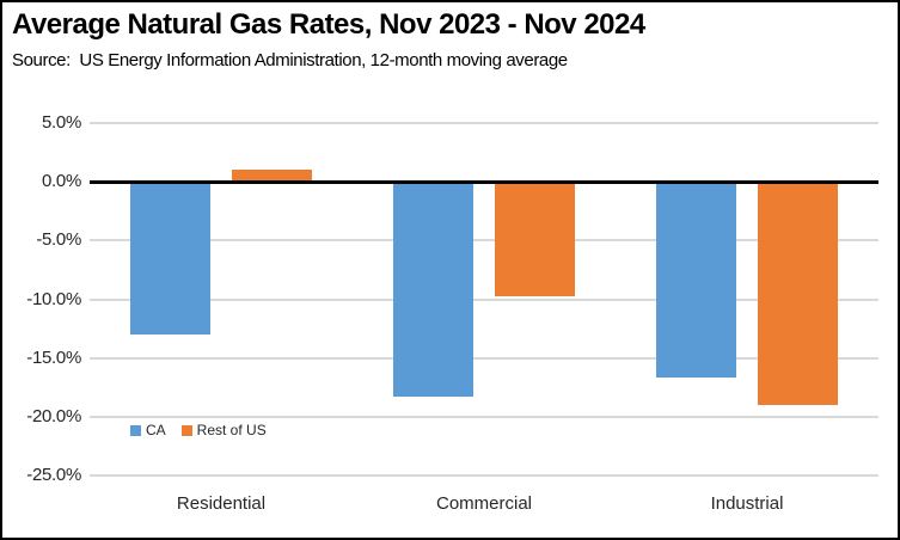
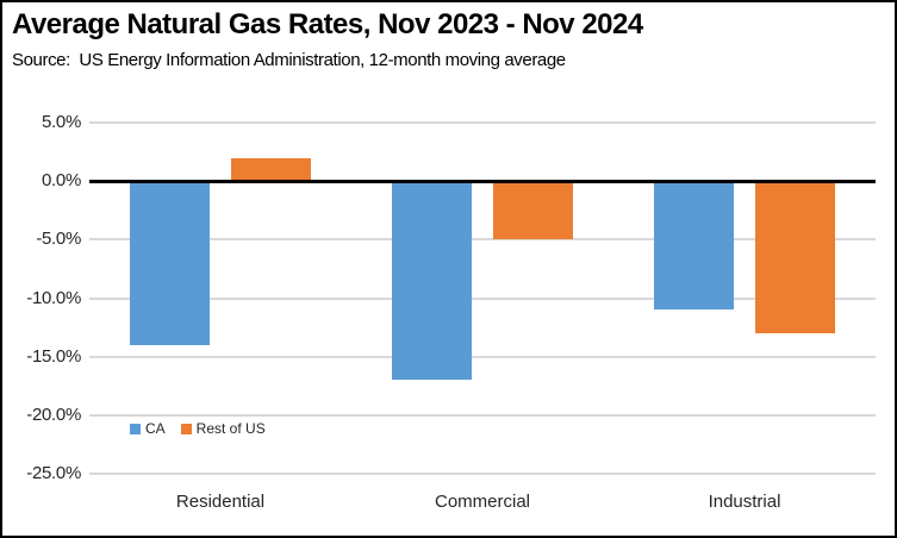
CA/Residential: -13% -> -14%
Rest of US/Residential: 1% -> 2%
CA/Commercial: -18% -> -17%
Rest of US/Commercial: -10% -> -5%
CA/Industrial: -17% -> -11%
Rest of US/Industrial: -19% -> -13%
